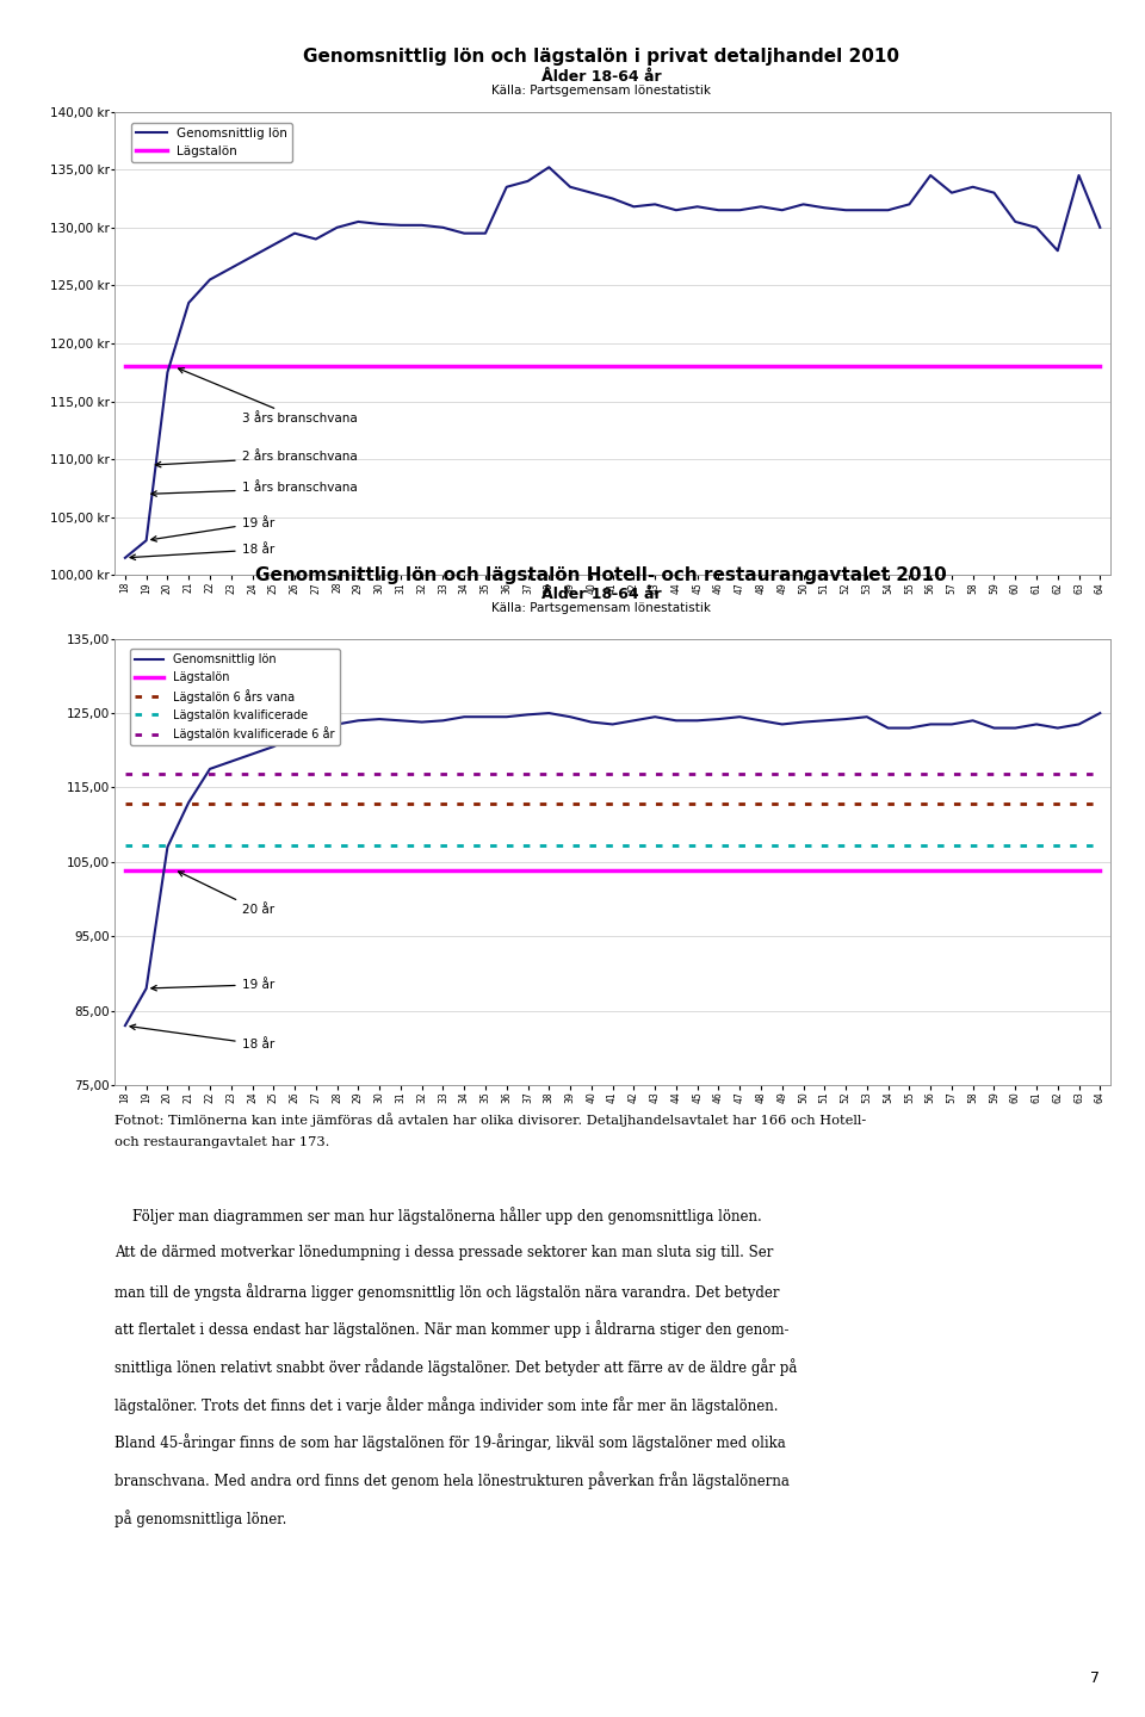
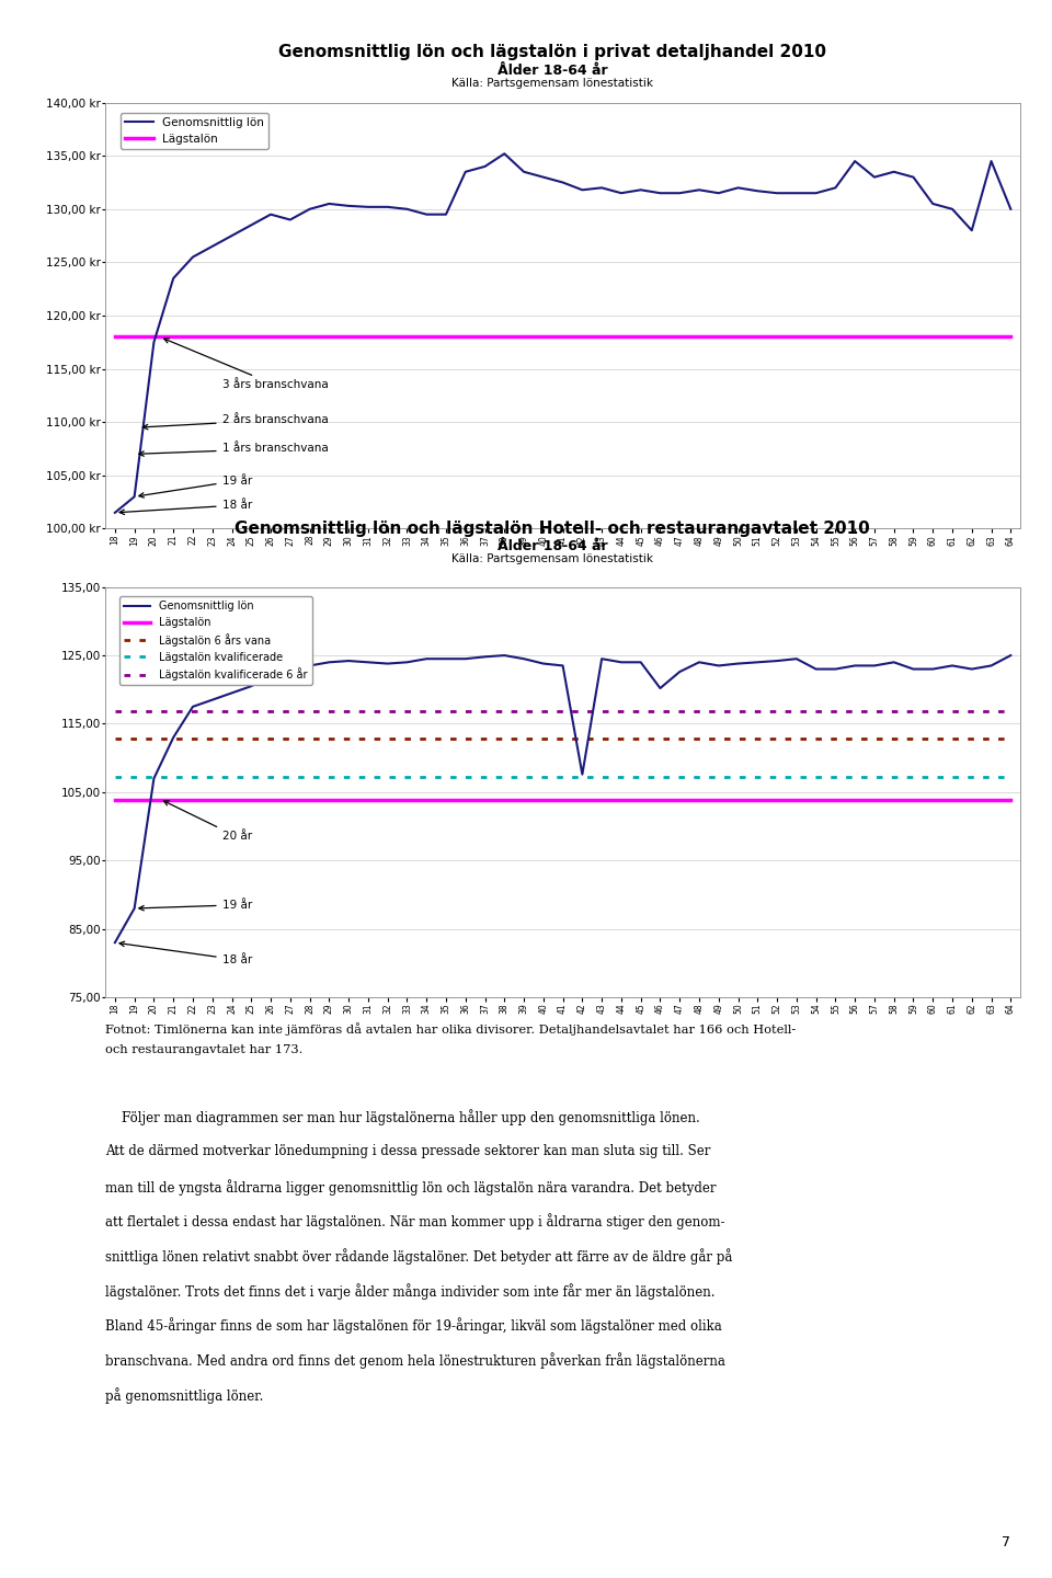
Genomsnittlig lön/42: 124,0 -> 107,6
Genomsnittlig lön/46: 124,2 -> 120,2
Genomsnittlig lön/47: 124,5 -> 122,6
